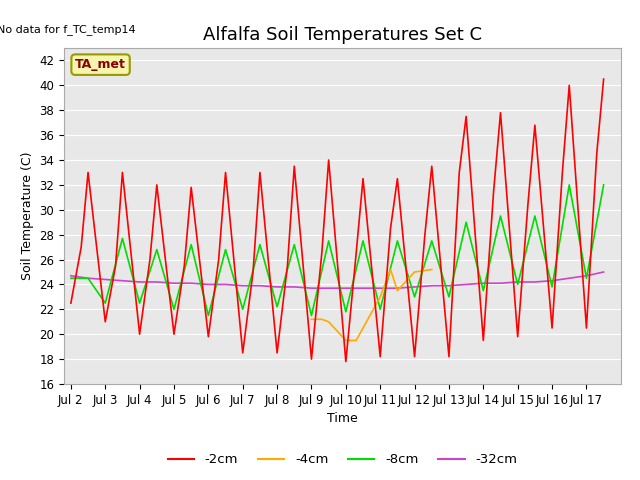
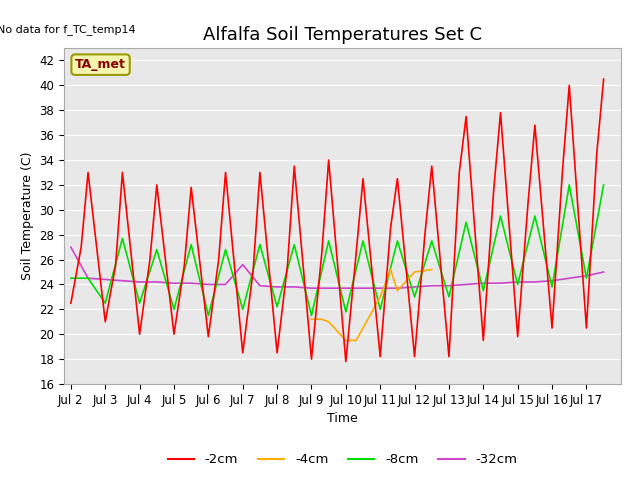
-32cm/Jul 2: 24.7 -> 27.0
-32cm/Jul 7: 23.9 -> 25.6
